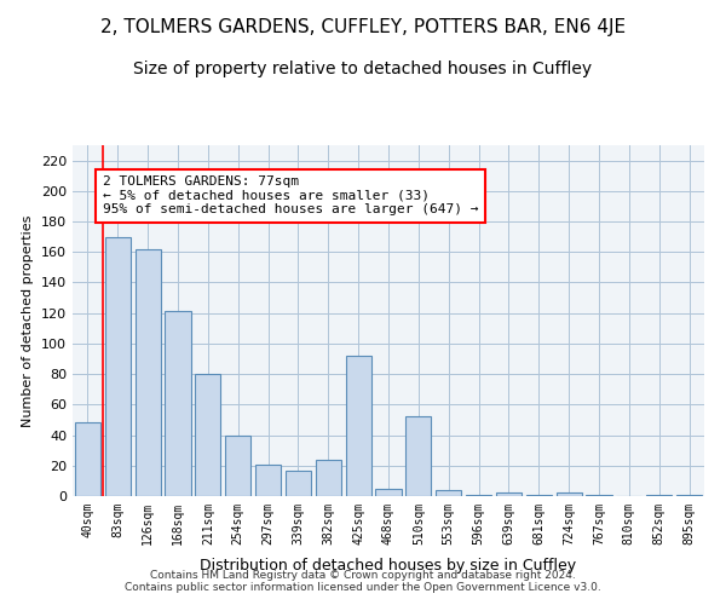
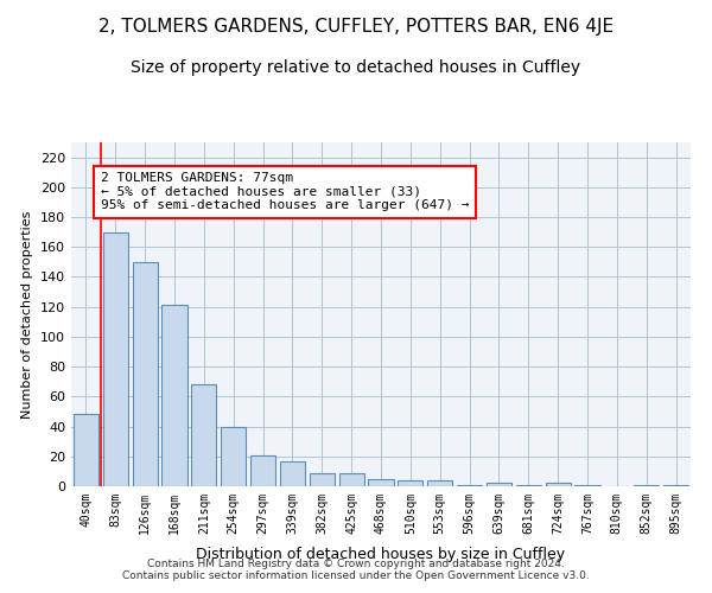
126sqm: 162 -> 150
211sqm: 80 -> 68
382sqm: 24 -> 9
425sqm: 92 -> 9
510sqm: 52 -> 4
